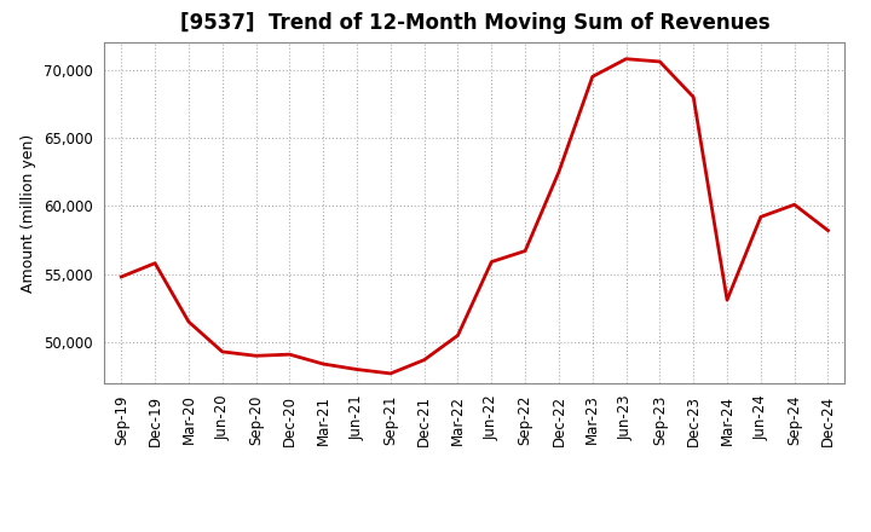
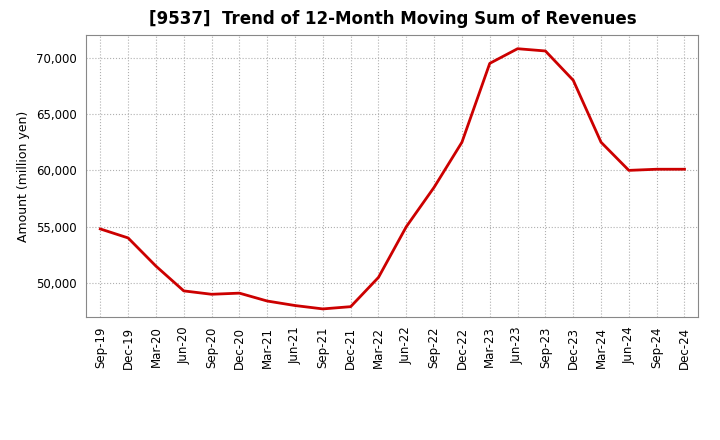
Dec-19: 55,800 -> 54,000
Dec-21: 48,700 -> 47,900
Jun-22: 55,900 -> 55,000
Sep-22: 56,700 -> 58,500
Mar-24: 53,100 -> 62,500
Jun-24: 59,200 -> 60,000
Dec-24: 58,200 -> 60,100
